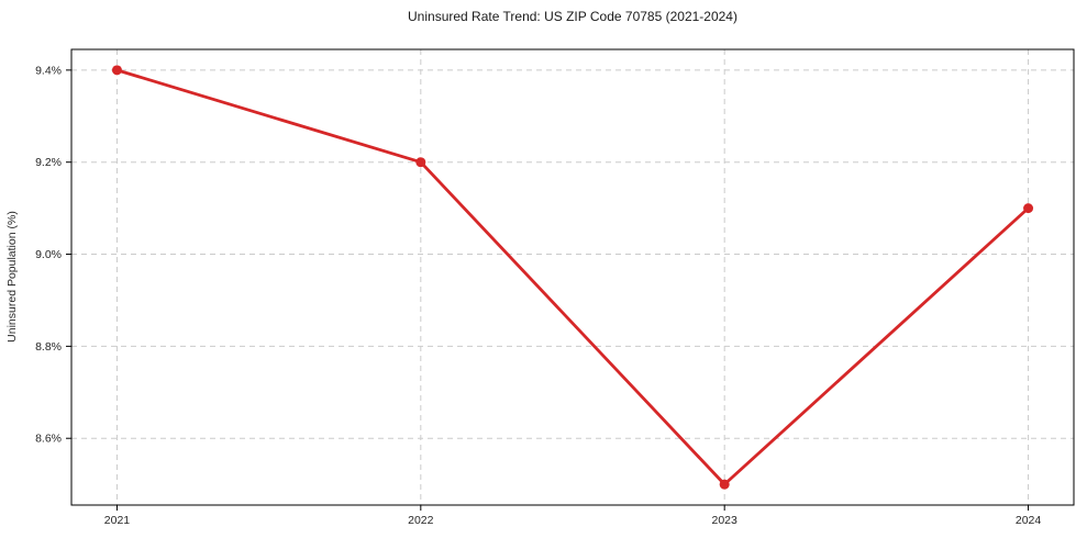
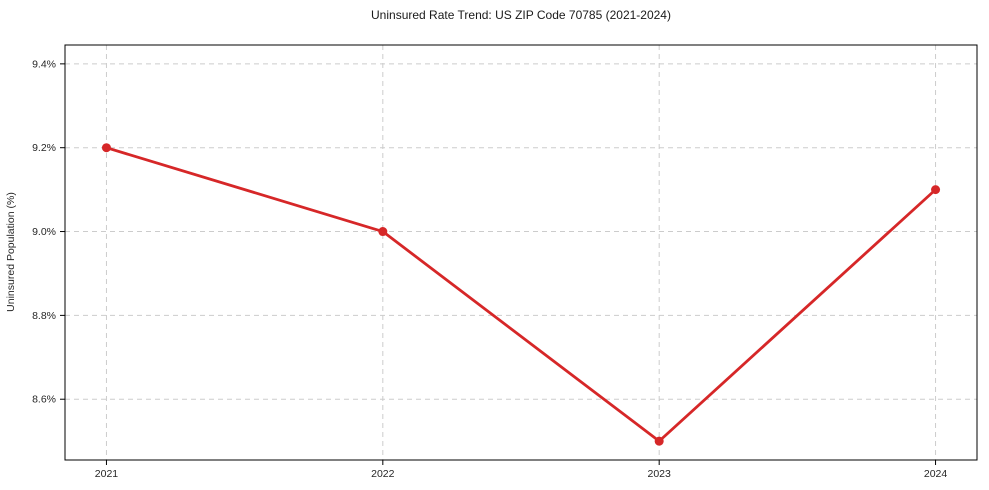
2021: 9.4% -> 9.2%
2022: 9.2% -> 9.0%
